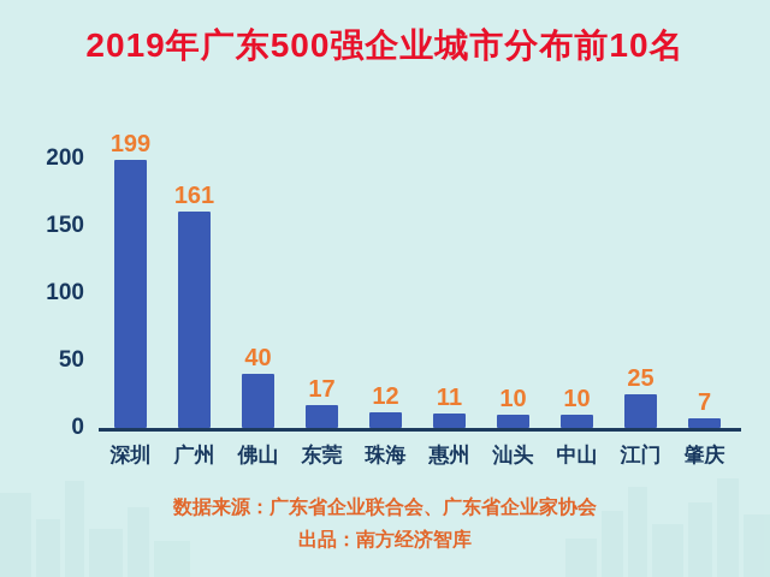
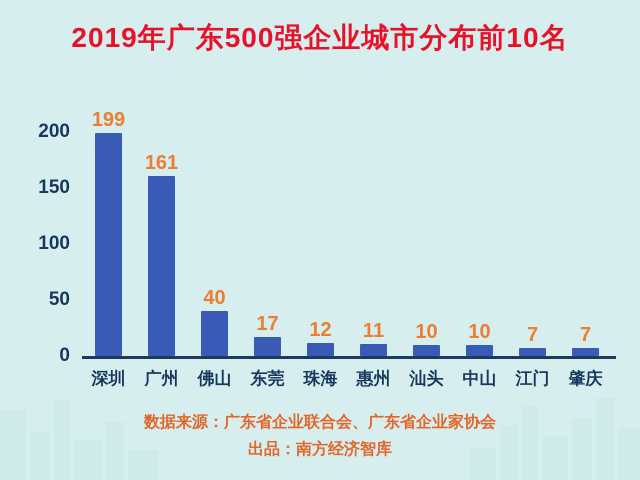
江门: 25 -> 7
